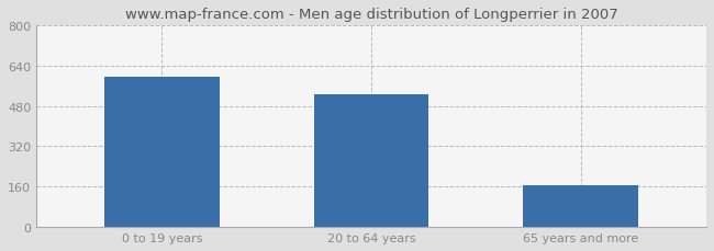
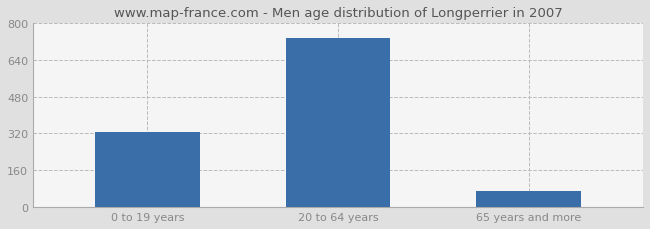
0 to 19 years: 595 -> 325
20 to 64 years: 525 -> 735
65 years and more: 165 -> 70
